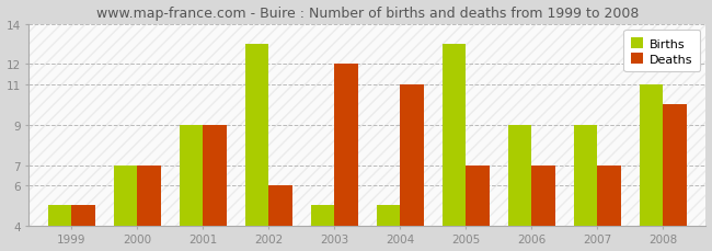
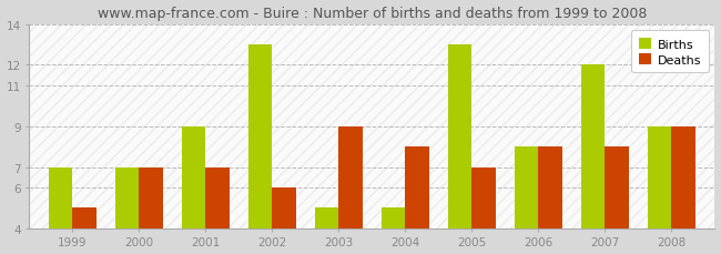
Births/1999: 5 -> 7
Deaths/2001: 9 -> 7
Deaths/2003: 12 -> 9
Deaths/2004: 11 -> 8
Births/2006: 9 -> 8
Deaths/2006: 7 -> 8
Births/2007: 9 -> 12
Deaths/2007: 7 -> 8
Births/2008: 11 -> 9
Deaths/2008: 10 -> 9
